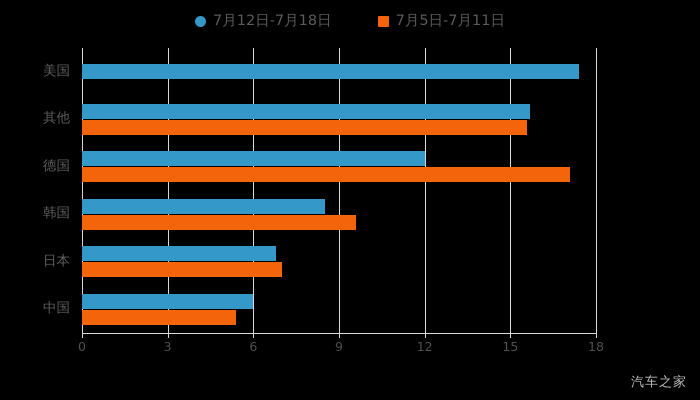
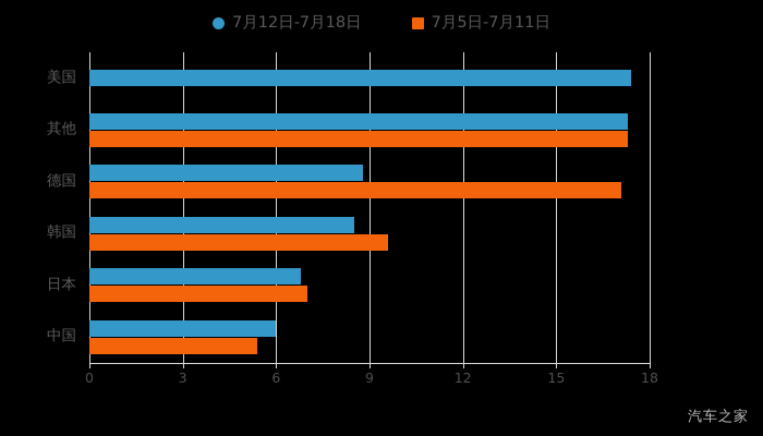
7月12日-7月18日/其他: 15.7 -> 17.3
7月5日-7月11日/其他: 15.6 -> 17.3
7月12日-7月18日/德国: 12.0 -> 8.8
